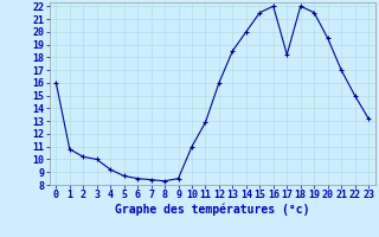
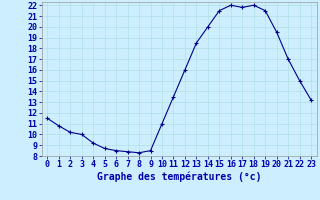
0: 16.0 -> 11.5
11: 12.9 -> 13.5
17: 18.2 -> 21.8
